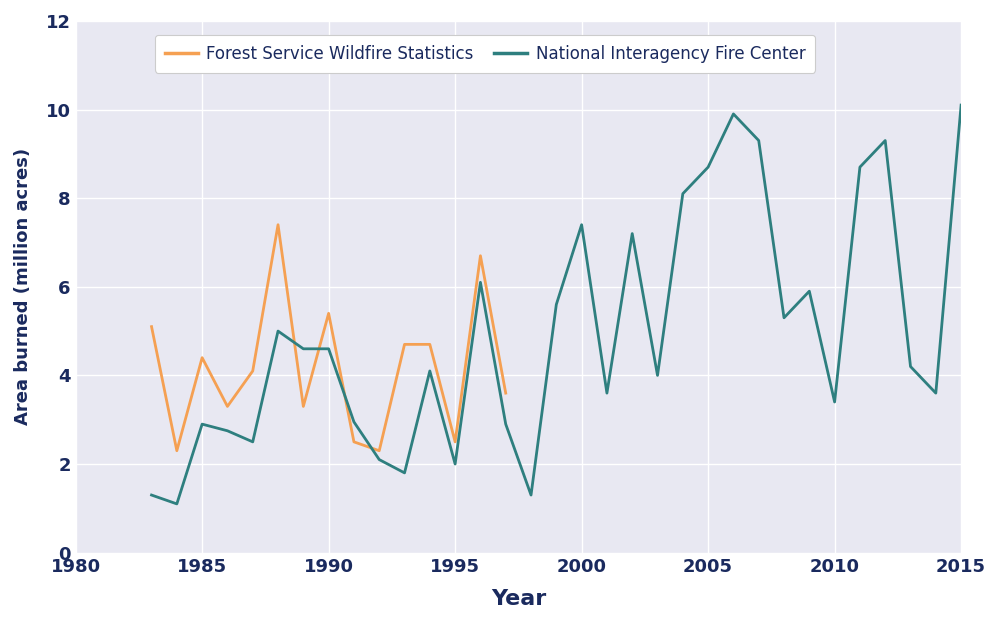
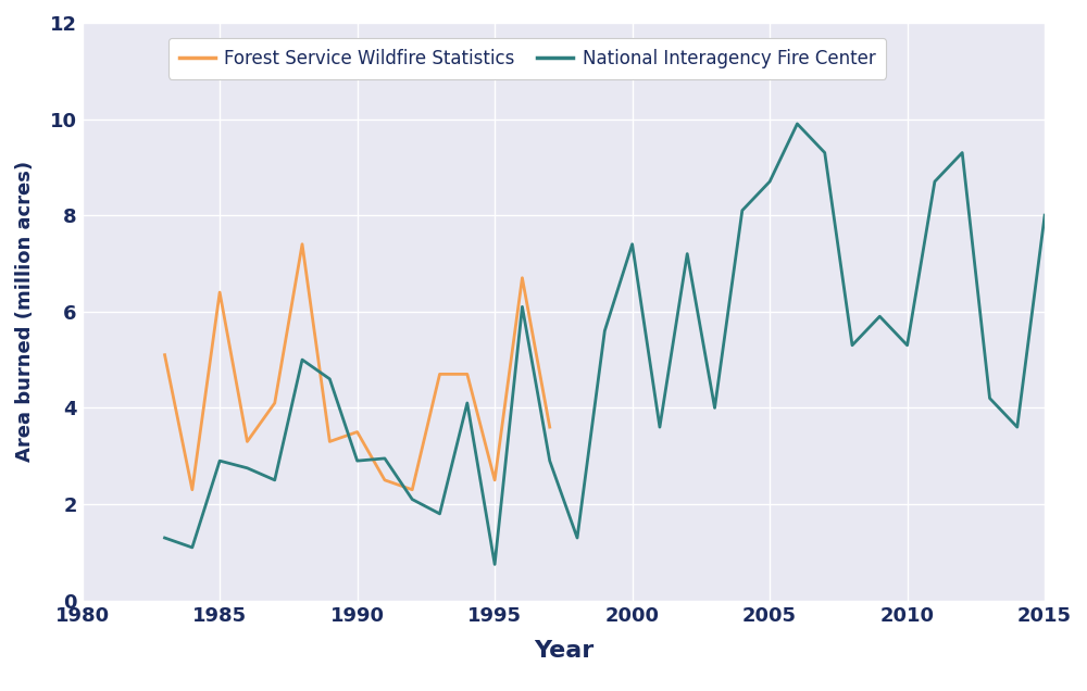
Forest Service Wildfire Statistics/1985: 4.4 -> 6.4
Forest Service Wildfire Statistics/1990: 5.4 -> 3.5
National Interagency Fire Center/1990: 4.60 -> 2.90
National Interagency Fire Center/1995: 2.00 -> 0.75
National Interagency Fire Center/2010: 3.40 -> 5.30
National Interagency Fire Center/2015: 10.10 -> 8.00
